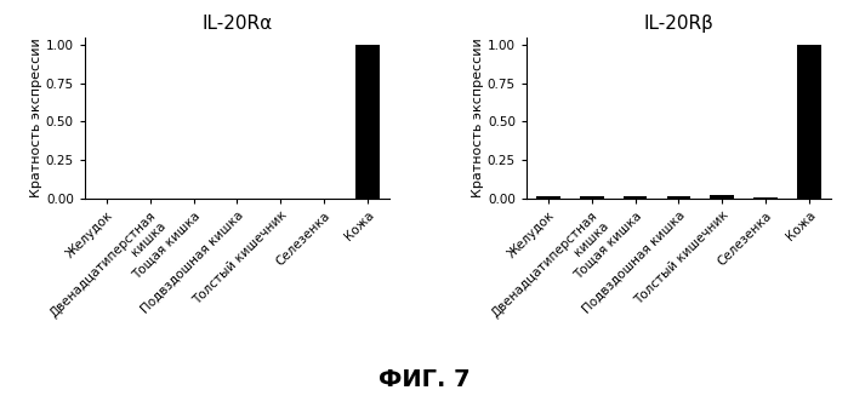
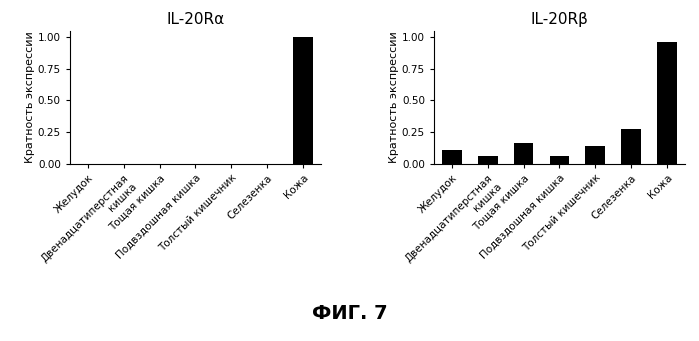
IL-20Rβ/Желудок: 0.01 -> 0.11
IL-20Rβ/Двенадцатиперстная кишка: 0.01 -> 0.06
IL-20Rβ/Тощая кишка: 0.01 -> 0.16
IL-20Rβ/Подвздошная кишка: 0.01 -> 0.06
IL-20Rβ/Толстый кишечник: 0.02 -> 0.14
IL-20Rβ/Селезенка: 0.01 -> 0.27
IL-20Rβ/Кожа: 1.00 -> 0.96
